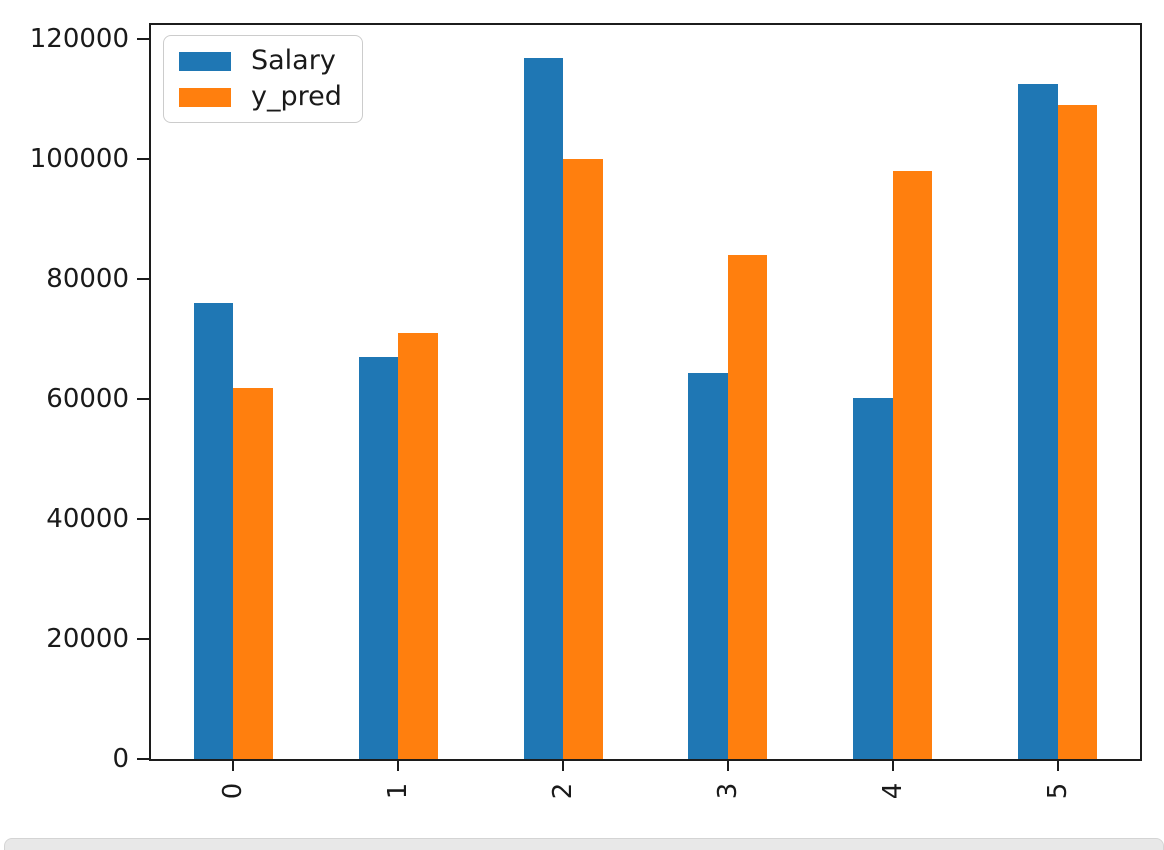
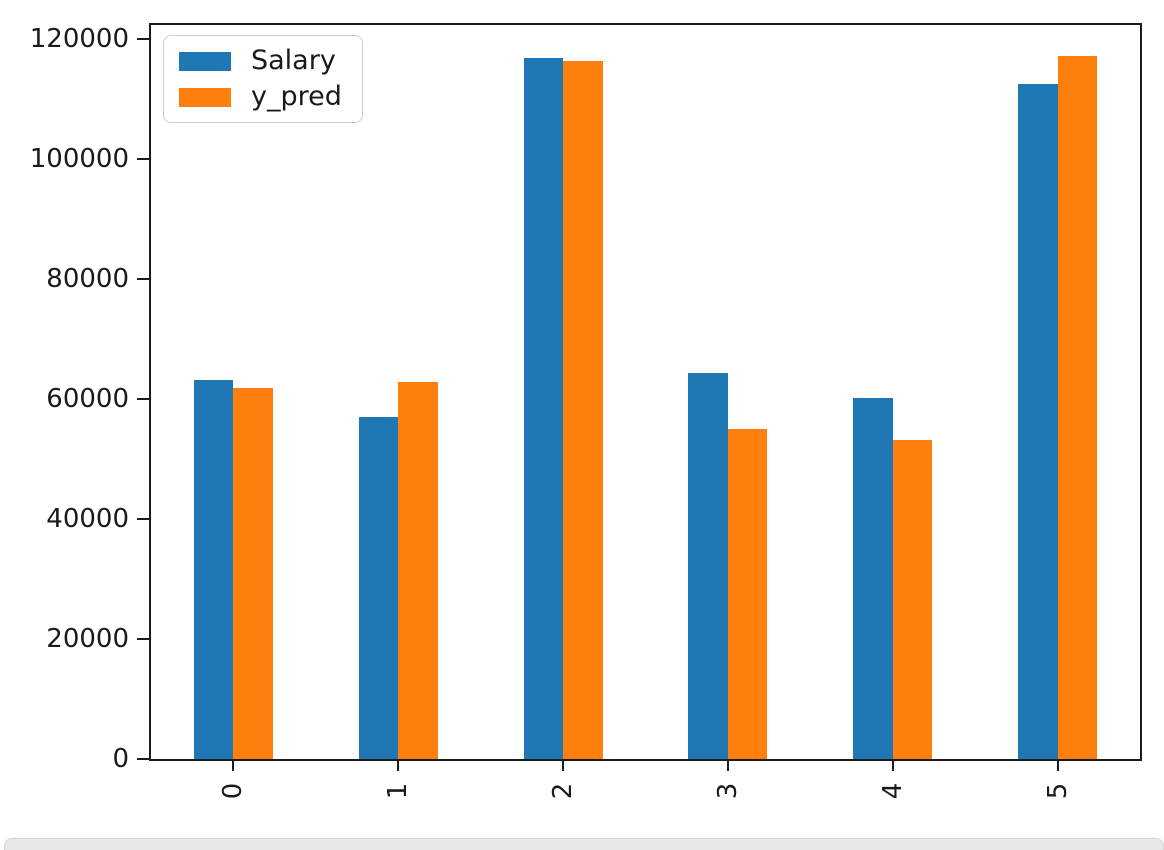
Salary/0: 76000 -> 63000
Salary/1: 67000 -> 57000
y_pred/1: 71000 -> 63000
y_pred/2: 100000 -> 116000
y_pred/3: 84000 -> 55000
y_pred/4: 98000 -> 53000
y_pred/5: 109000 -> 117000
